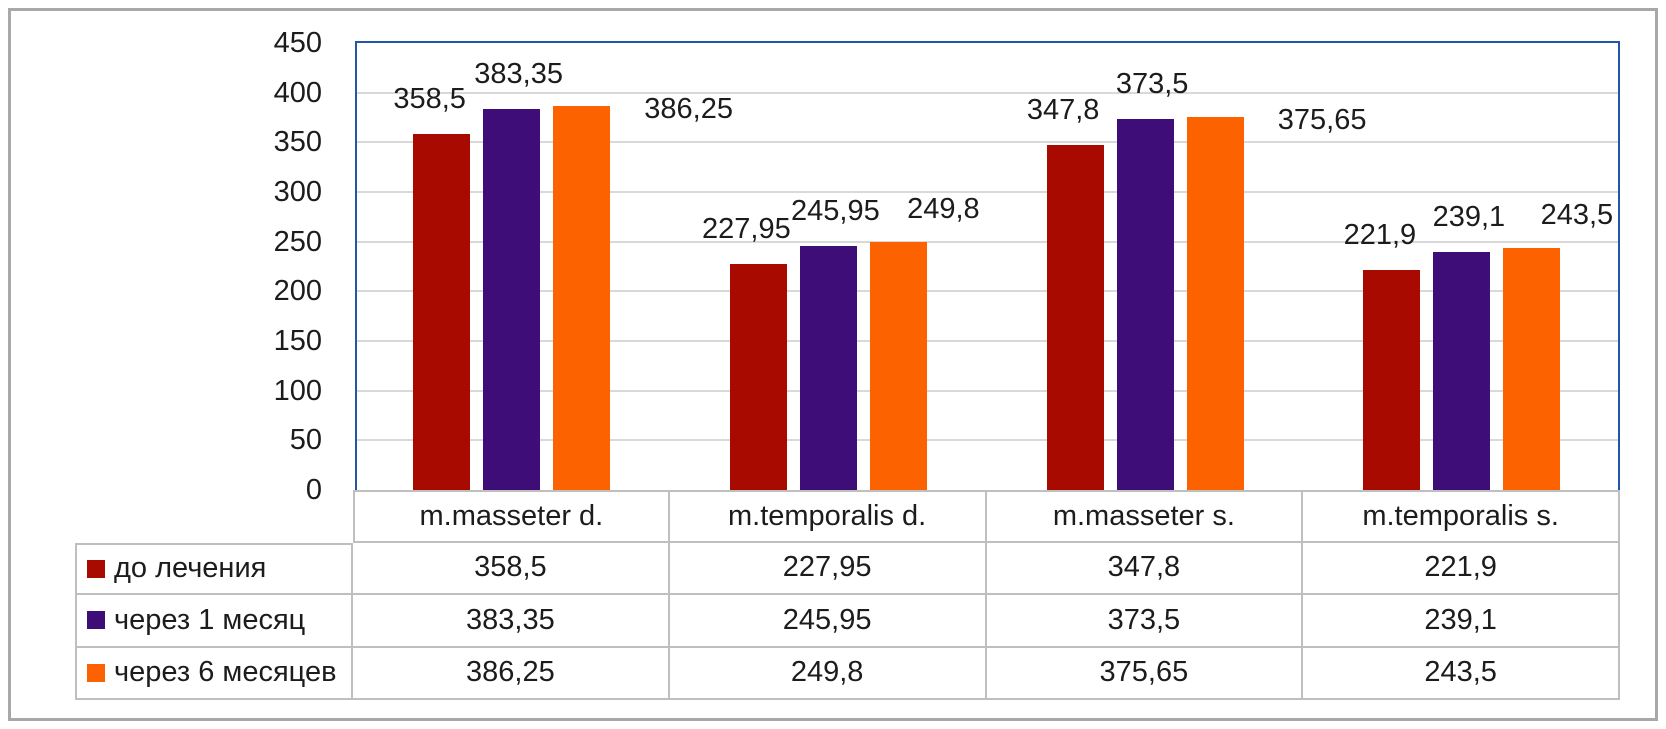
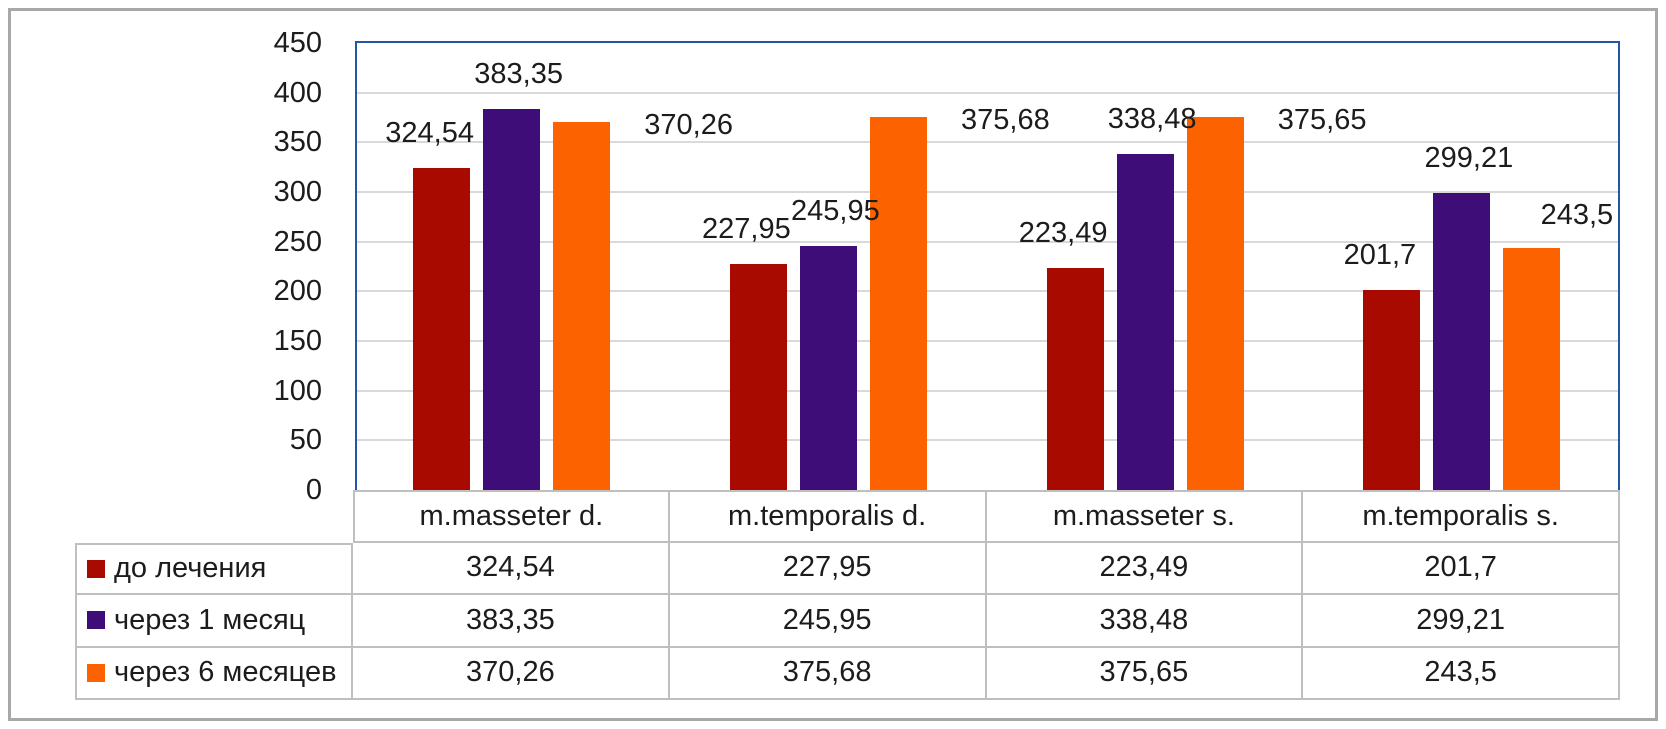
до лечения/m.masseter d.: 358,5 -> 324,54
через 6 месяцев/m.masseter d.: 386,25 -> 370,26
через 6 месяцев/m.temporalis d.: 249,8 -> 375,68
до лечения/m.masseter s.: 347,8 -> 223,49
через 1 месяц/m.masseter s.: 373,5 -> 338,48
до лечения/m.temporalis s.: 221,9 -> 201,7
через 1 месяц/m.temporalis s.: 239,1 -> 299,21
